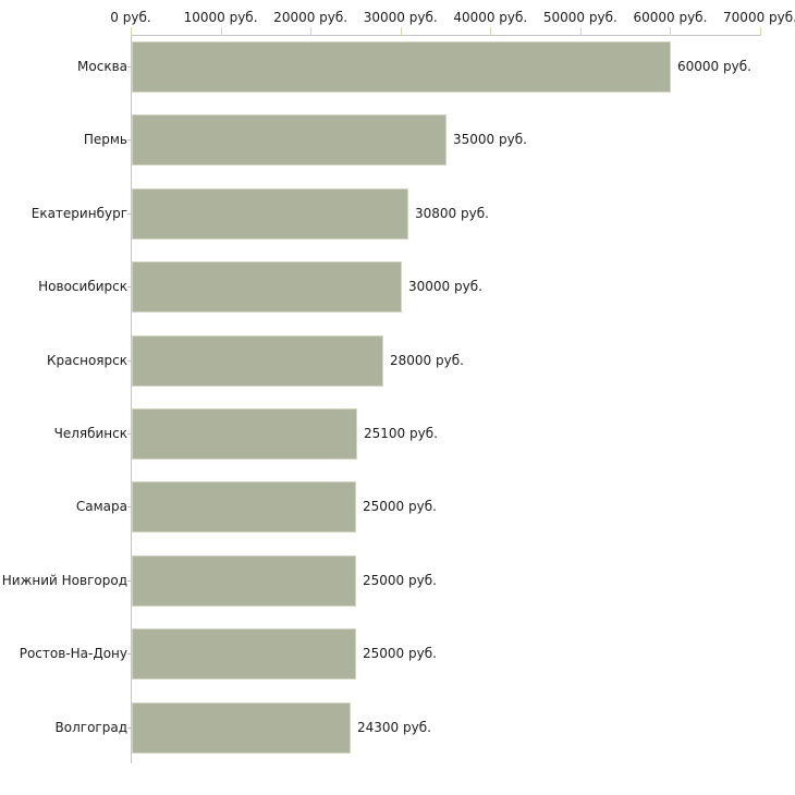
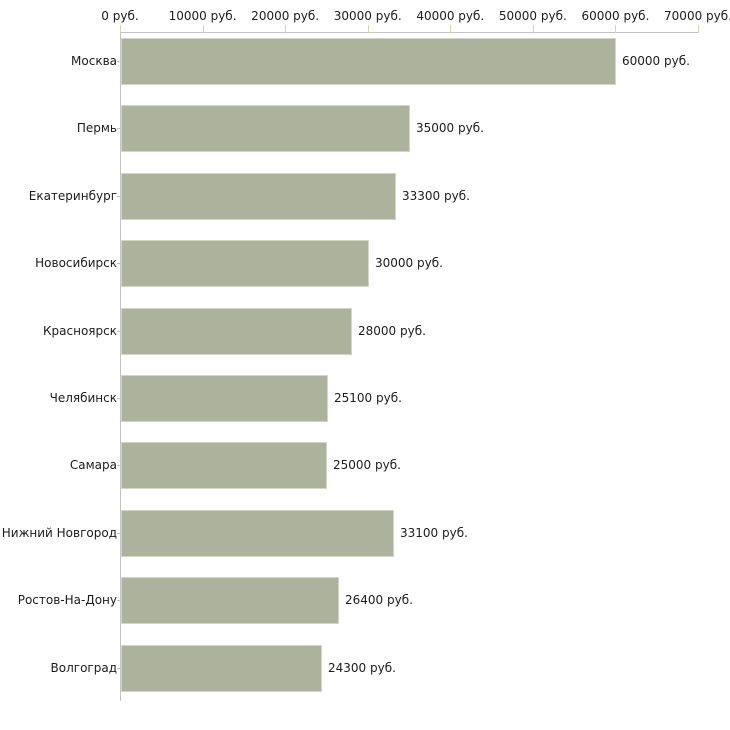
Екатеринбург: 30800 -> 33300
Нижний Новгород: 25000 -> 33100
Ростов-На-Дону: 25000 -> 26400
